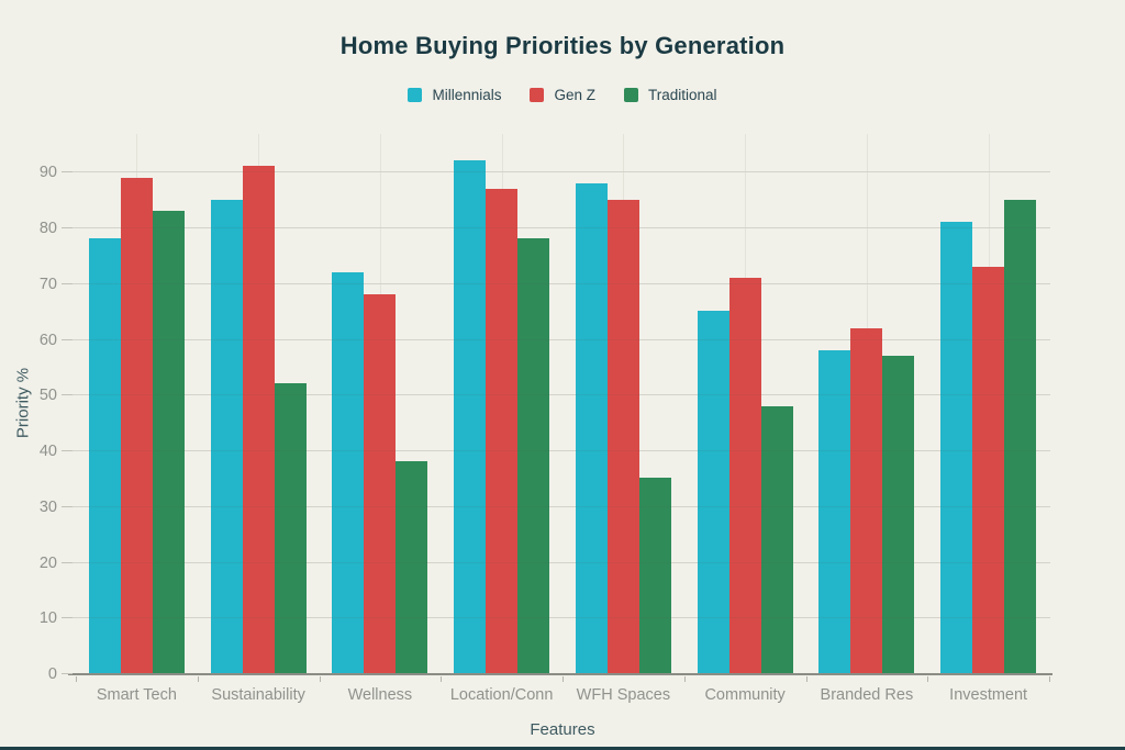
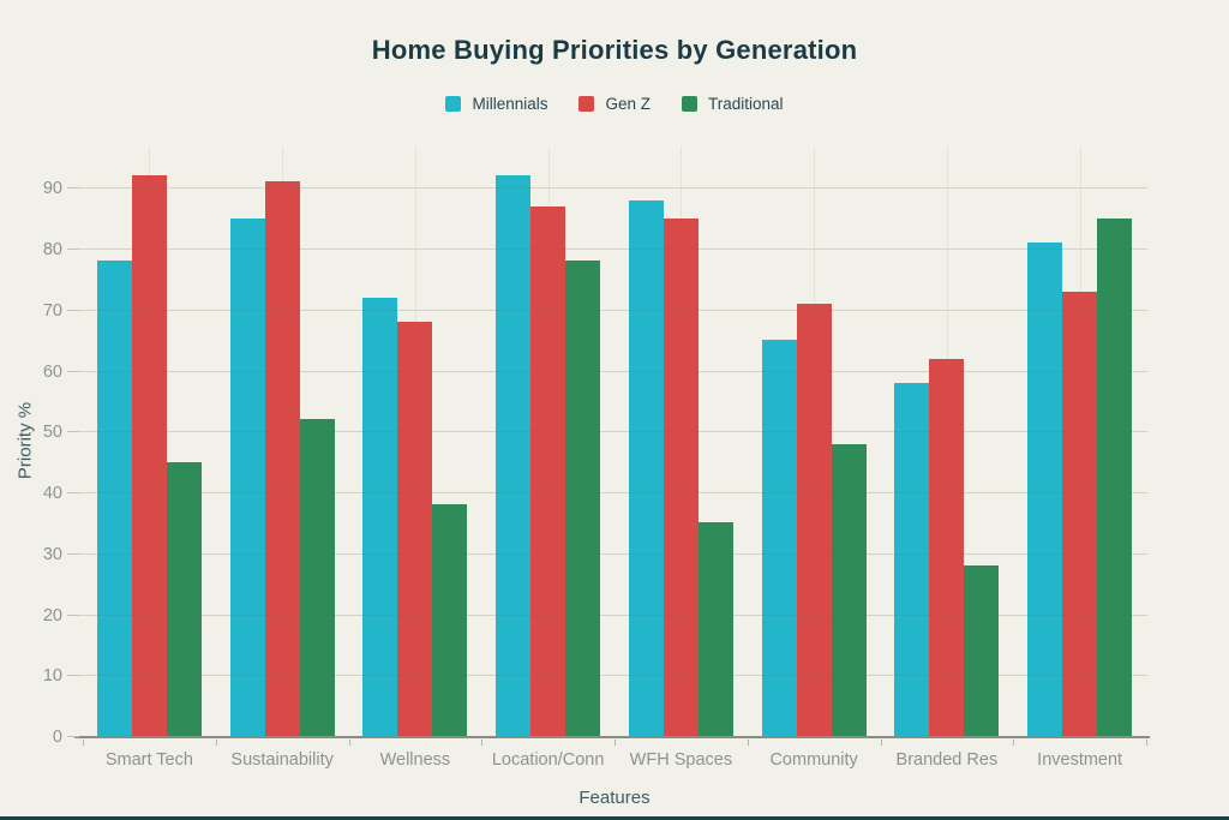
Gen Z/Smart Tech: 89 -> 92
Traditional/Smart Tech: 83 -> 45
Traditional/Branded Res: 57 -> 28
